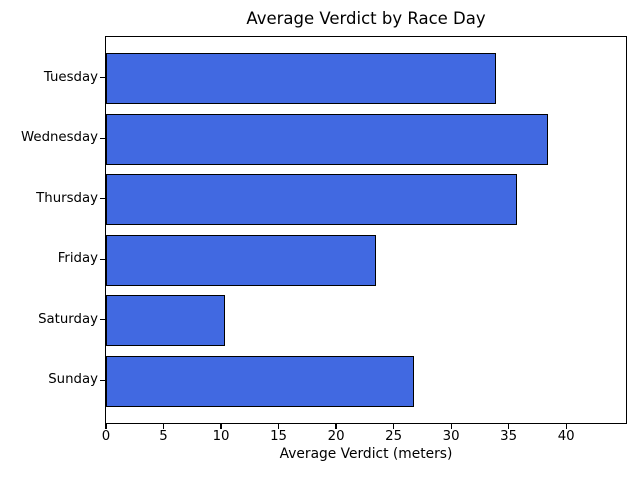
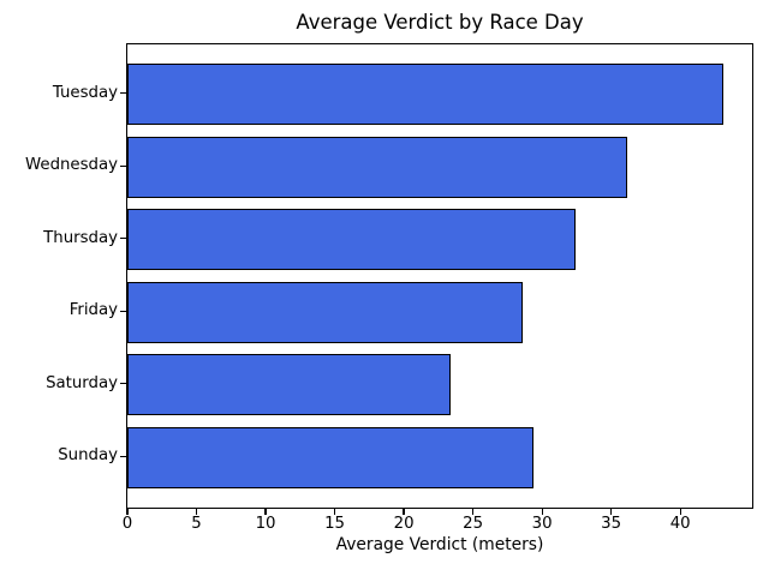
Tuesday: 33.8 -> 43.0
Wednesday: 38.3 -> 36.1
Thursday: 35.6 -> 32.3
Friday: 23.4 -> 28.5
Saturday: 10.3 -> 23.3
Sunday: 26.7 -> 29.3
